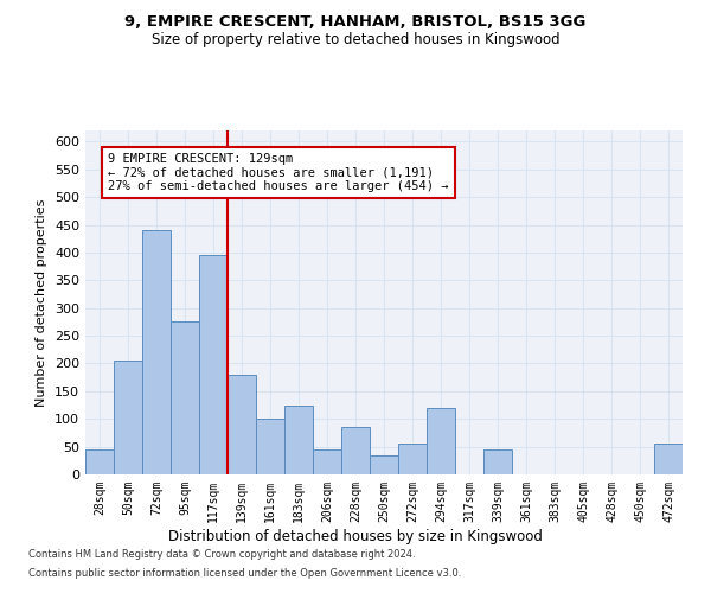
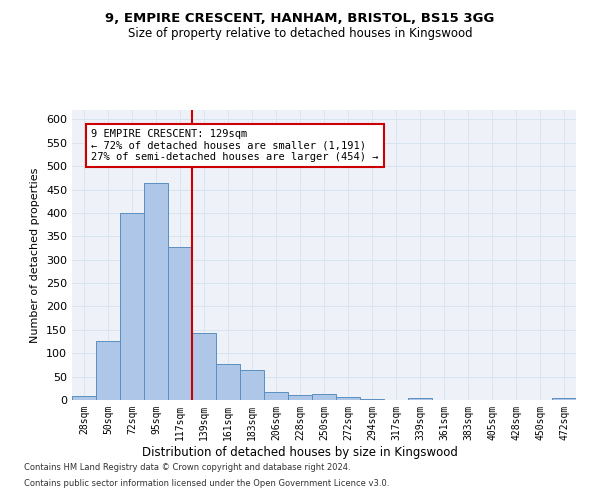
28sqm: 45 -> 8
50sqm: 205 -> 127
72sqm: 440 -> 400
95sqm: 275 -> 463
117sqm: 395 -> 328
139sqm: 180 -> 143
161sqm: 100 -> 78
183sqm: 125 -> 64
206sqm: 45 -> 18
228sqm: 85 -> 11
250sqm: 35 -> 13
272sqm: 55 -> 6
294sqm: 120 -> 3
339sqm: 45 -> 4
472sqm: 55 -> 4
